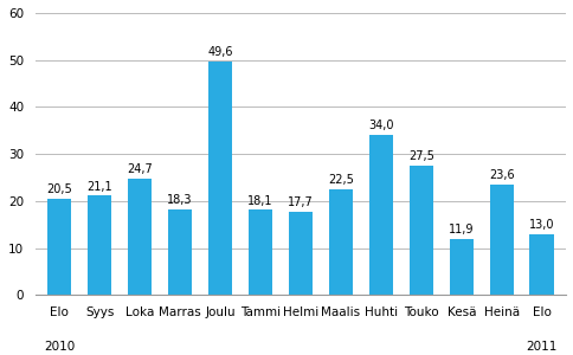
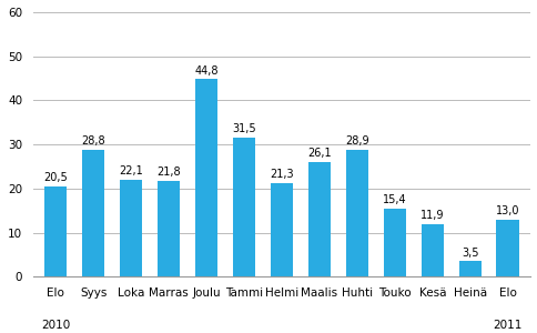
Syys: 21,1 -> 28,8
Loka: 24,7 -> 22,1
Marras: 18,3 -> 21,8
Joulu: 49,6 -> 44,8
Tammi: 18,1 -> 31,5
Helmi: 17,7 -> 21,3
Maalis: 22,5 -> 26,1
Huhti: 34,0 -> 28,9
Touko: 27,5 -> 15,4
Heinä: 23,6 -> 3,5
